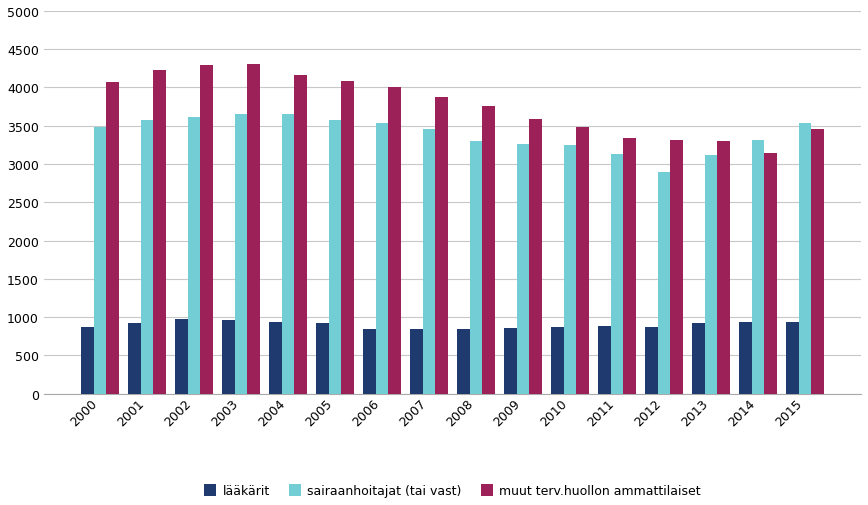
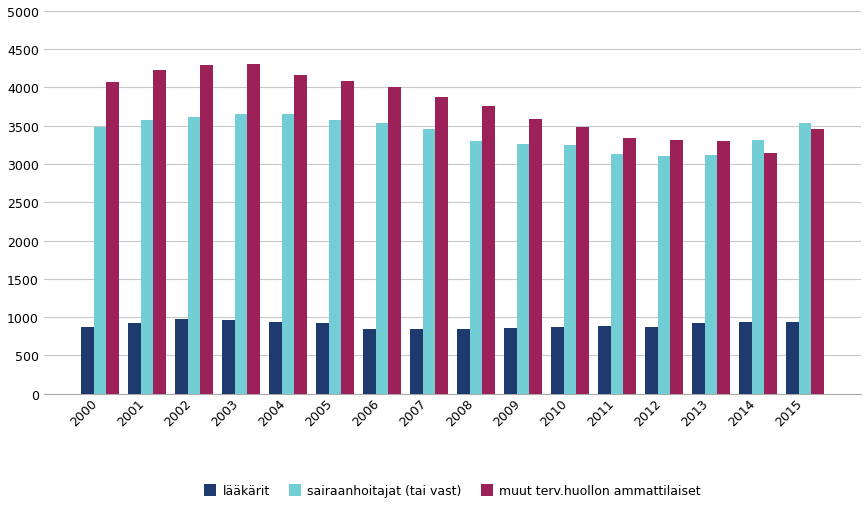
sairaanhoitajat (tai vast)/2012: 2900 -> 3100
